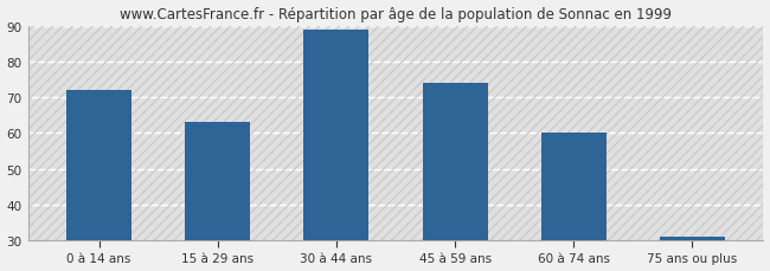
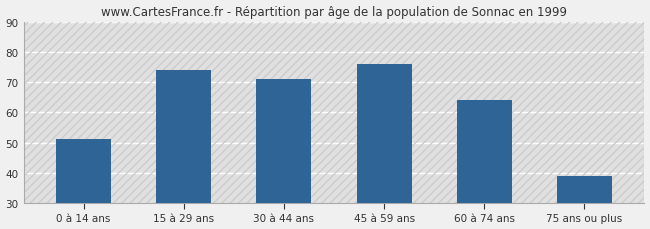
0 à 14 ans: 72 -> 51
15 à 29 ans: 63 -> 74
30 à 44 ans: 89 -> 71
45 à 59 ans: 74 -> 76
60 à 74 ans: 60 -> 64
75 ans ou plus: 31 -> 39
